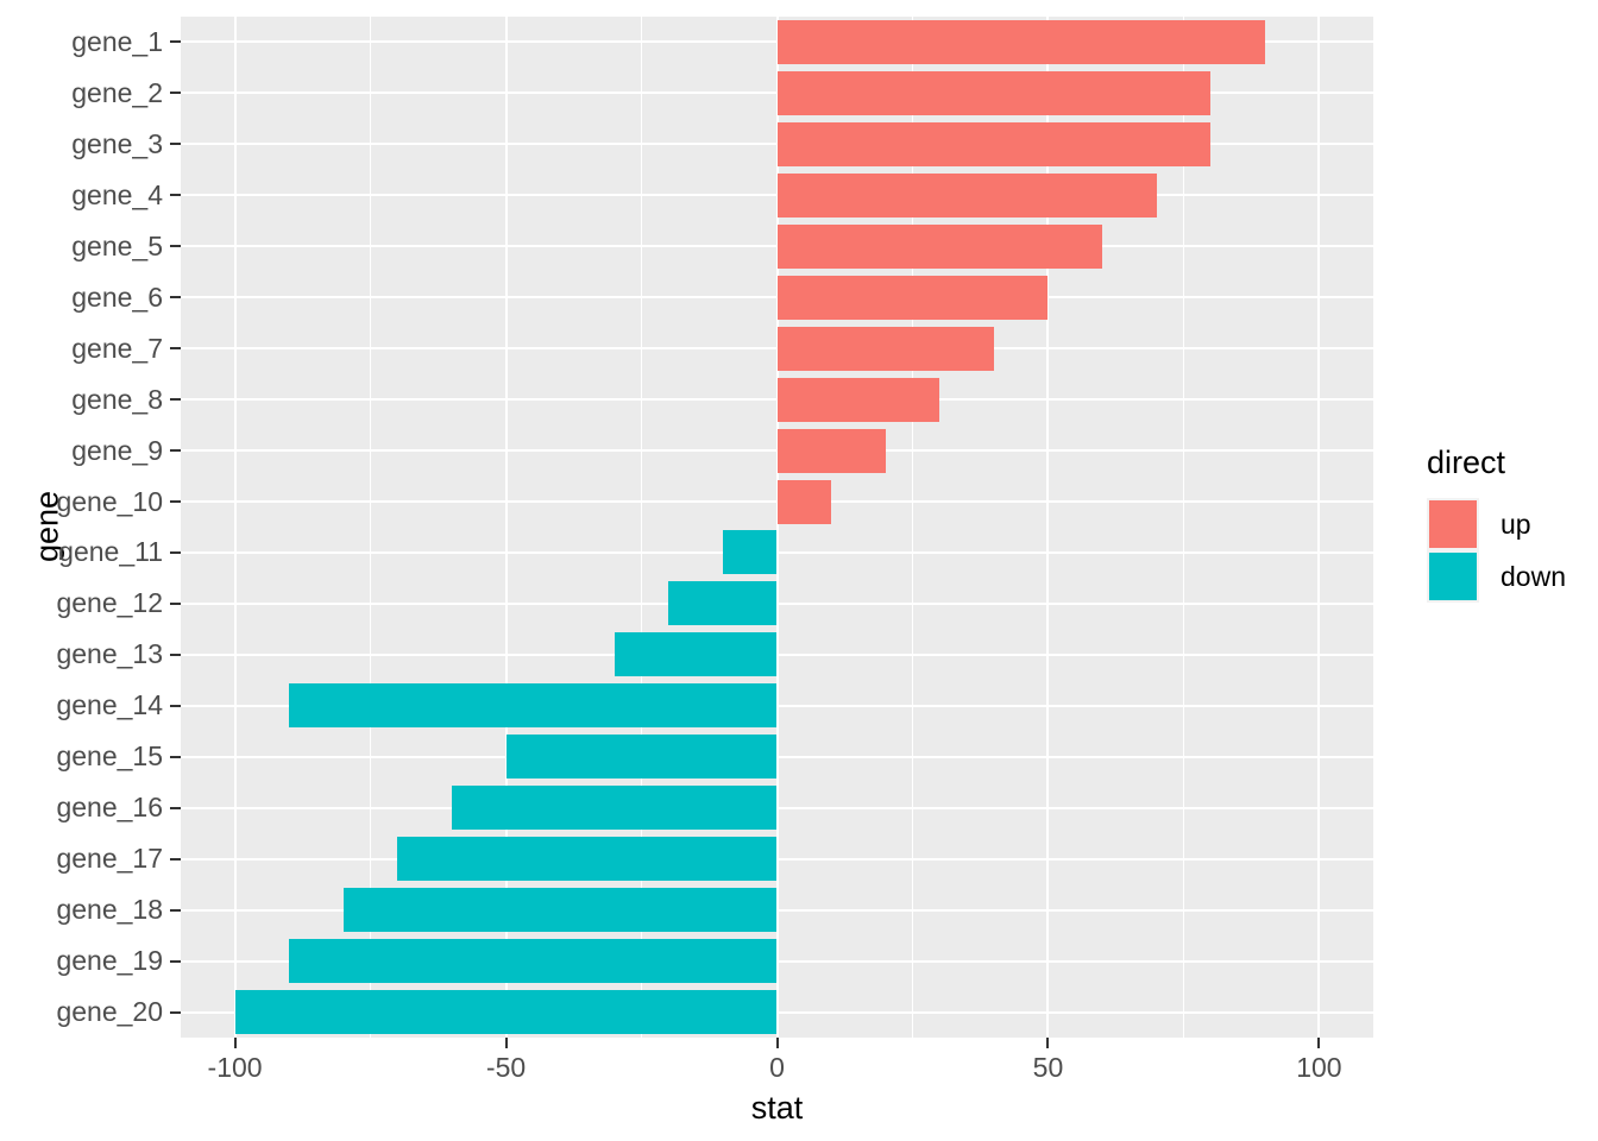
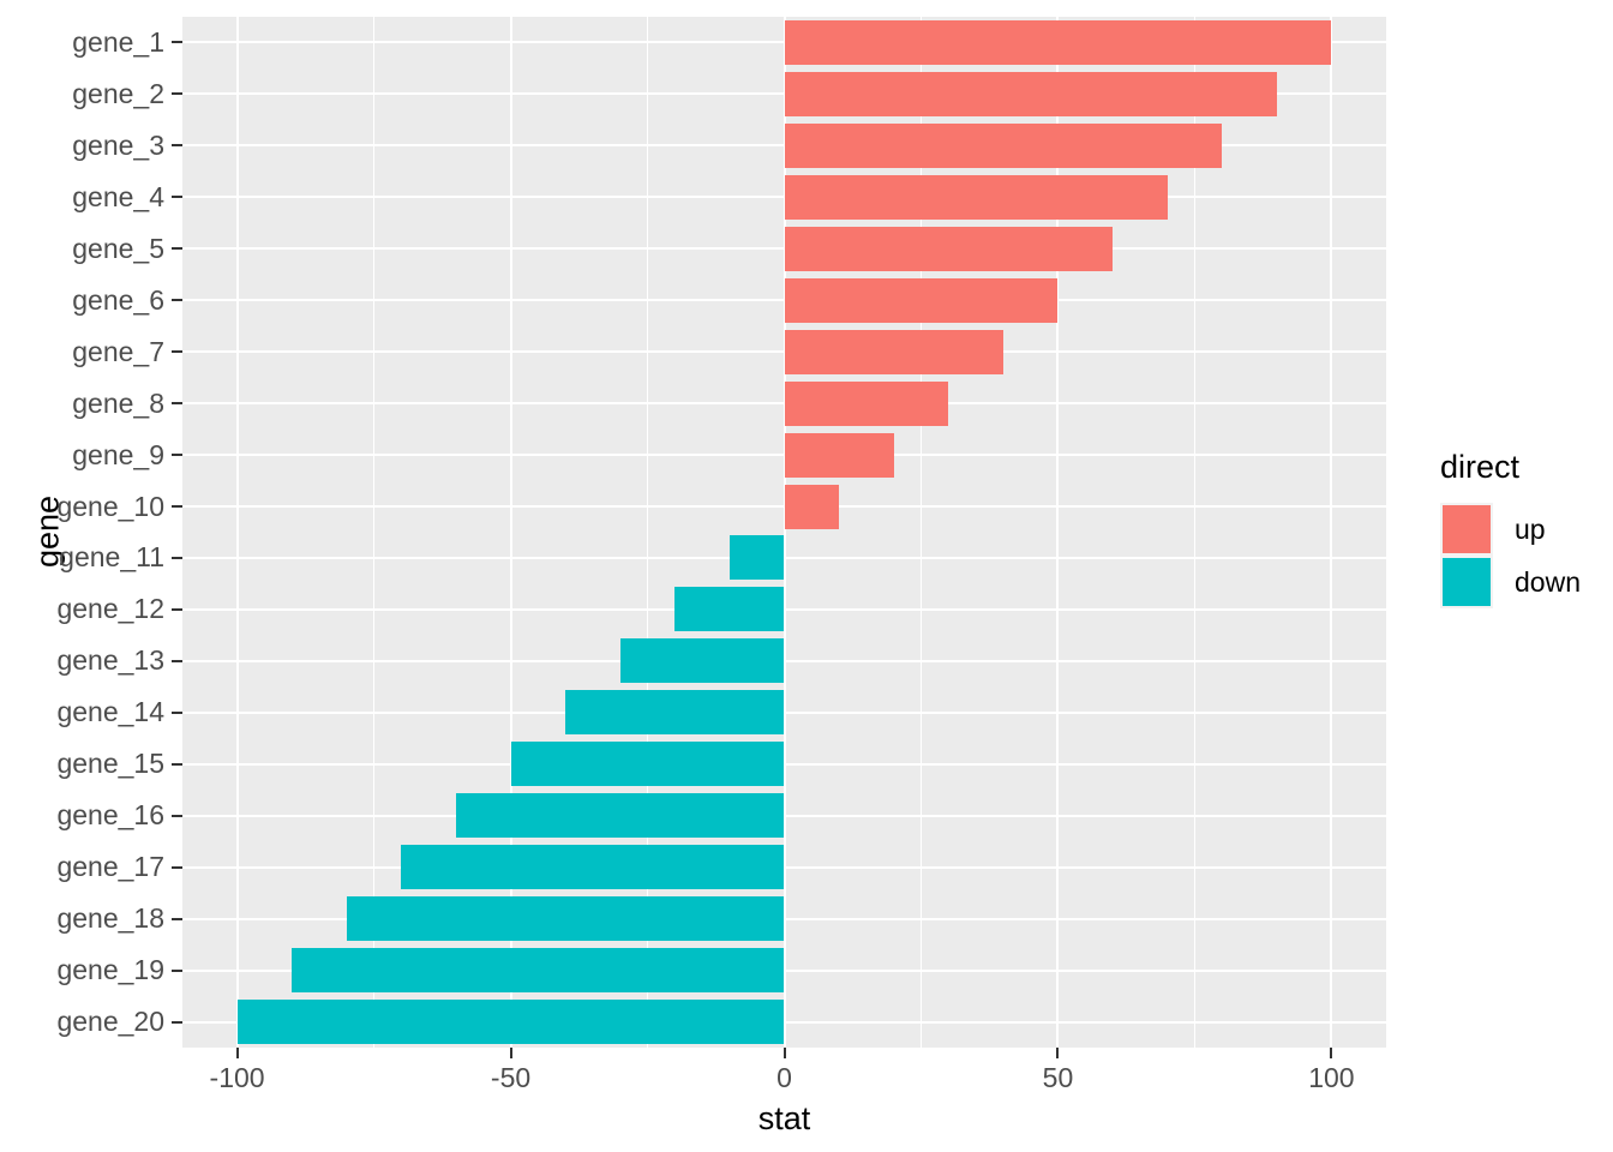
gene_1: 90 -> 100
gene_2: 80 -> 90
gene_14: -90 -> -40
